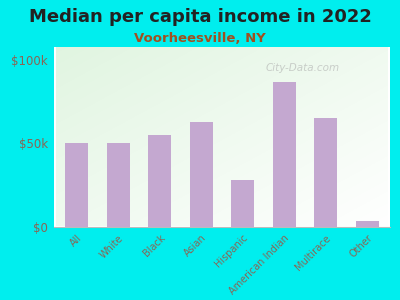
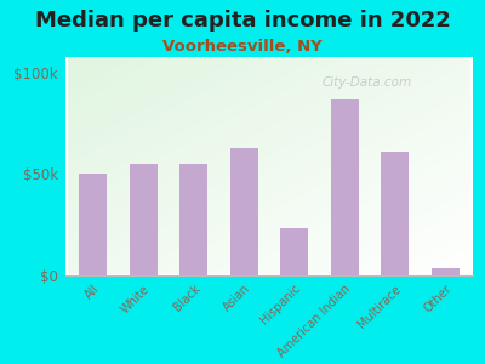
White: $50k -> $55k
Hispanic: $28k -> $23k
Multirace: $65k -> $61k
